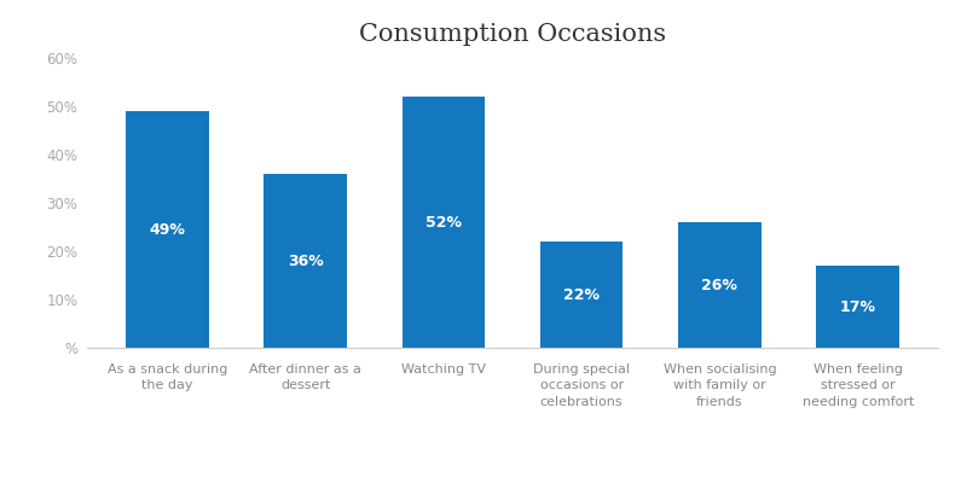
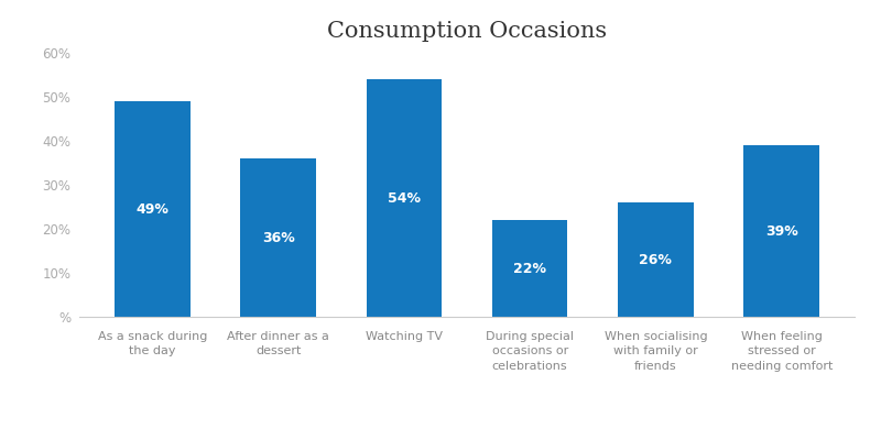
Watching TV: 52% -> 54%
When feeling stressed or needing comfort: 17% -> 39%
